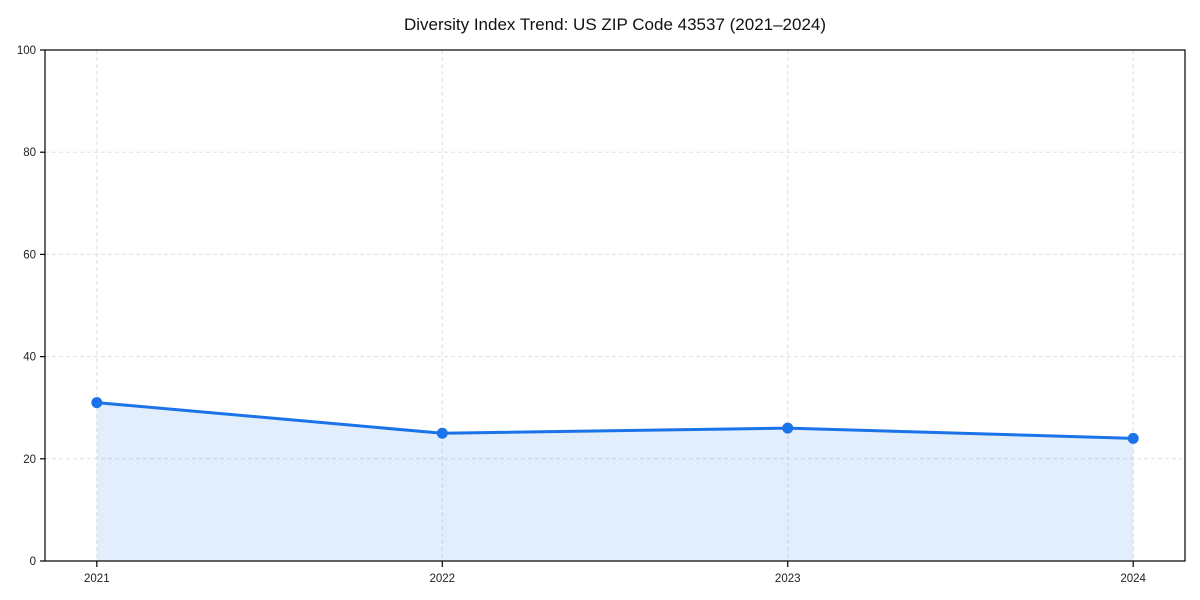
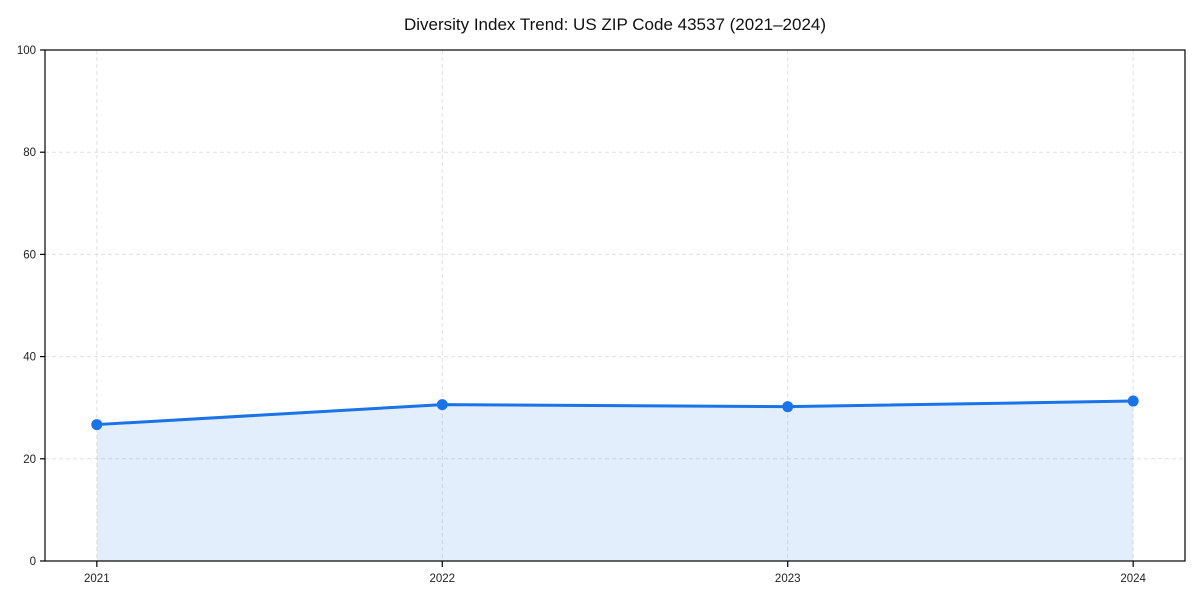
2021: 31 -> 27
2022: 25 -> 31
2023: 26 -> 30
2024: 24 -> 31
